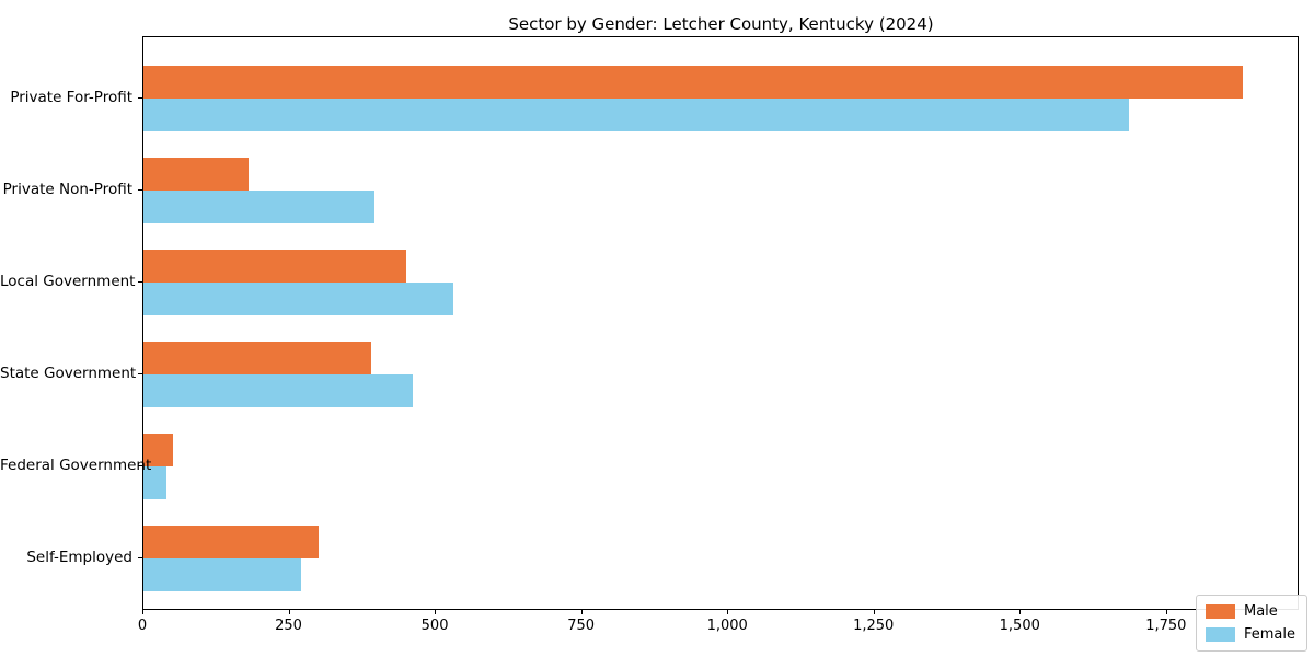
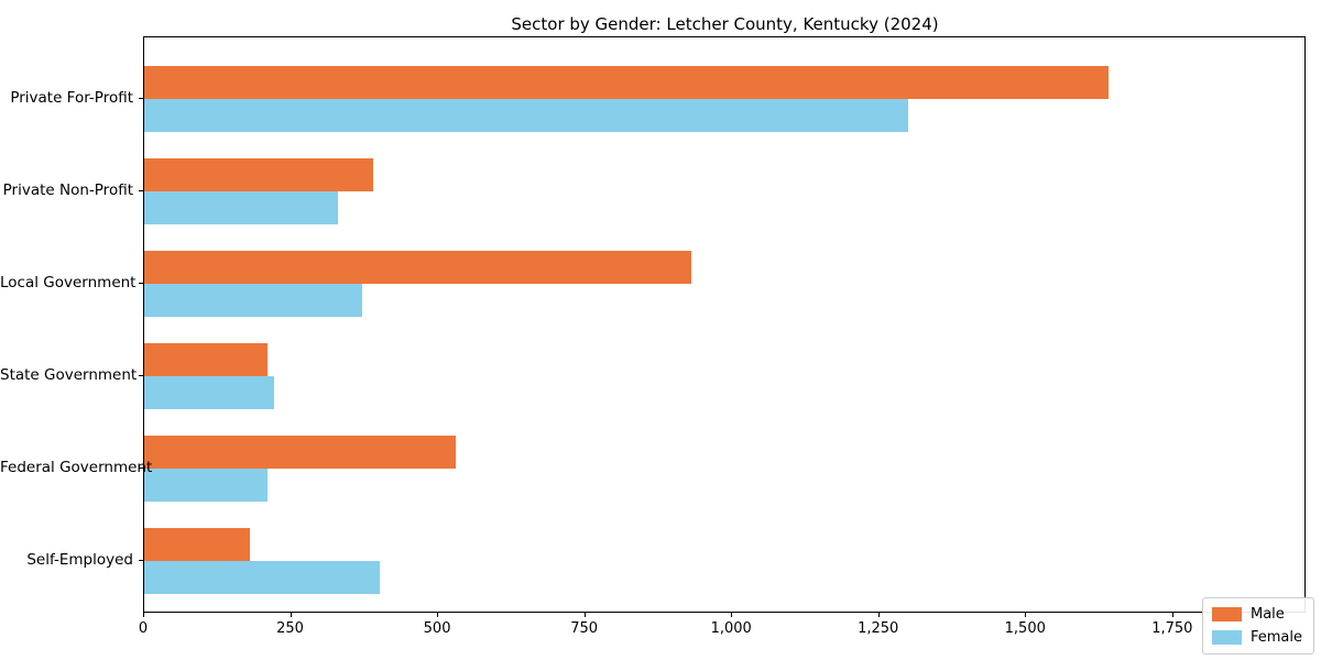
Male/Private For-Profit: 1880 -> 1640
Female/Private For-Profit: 1680 -> 1300
Male/Private Non-Profit: 180 -> 390
Female/Private Non-Profit: 400 -> 330
Male/Local Government: 450 -> 930
Female/Local Government: 530 -> 370
Male/State Government: 390 -> 210
Female/State Government: 460 -> 220
Male/Federal Government: 50 -> 530
Female/Federal Government: 40 -> 210
Male/Self-Employed: 300 -> 180
Female/Self-Employed: 270 -> 400
